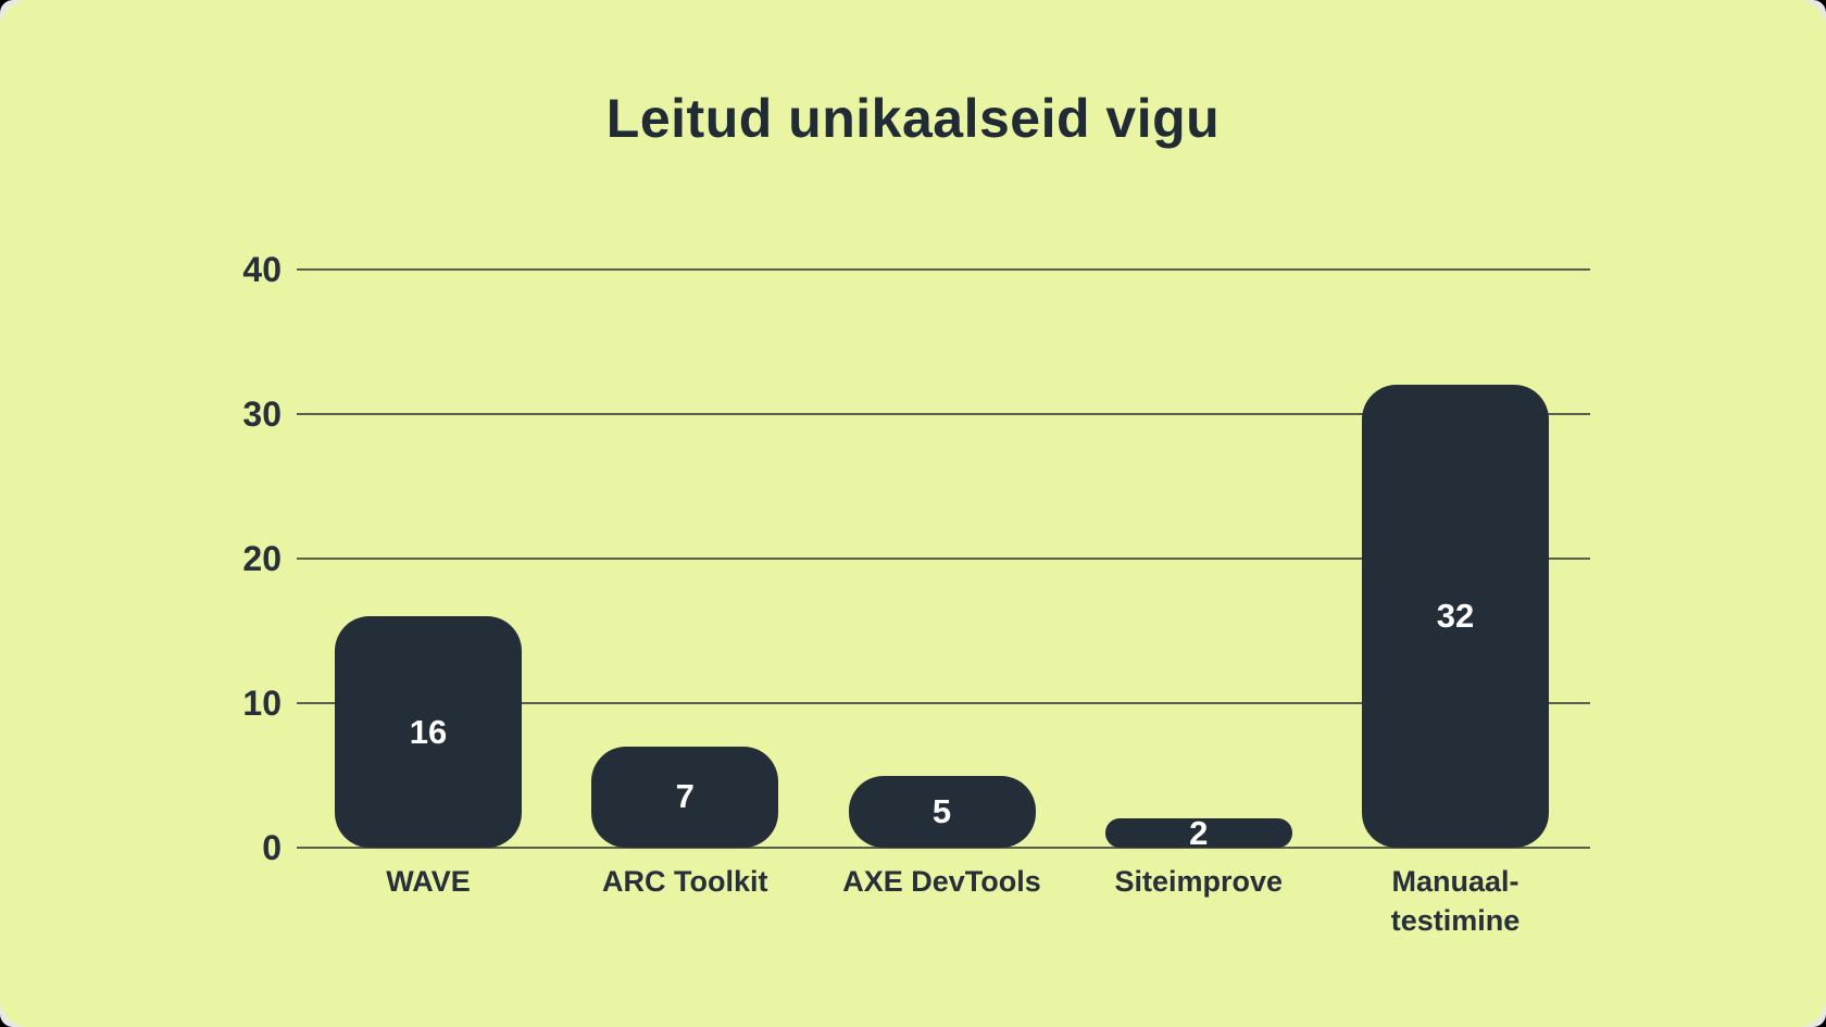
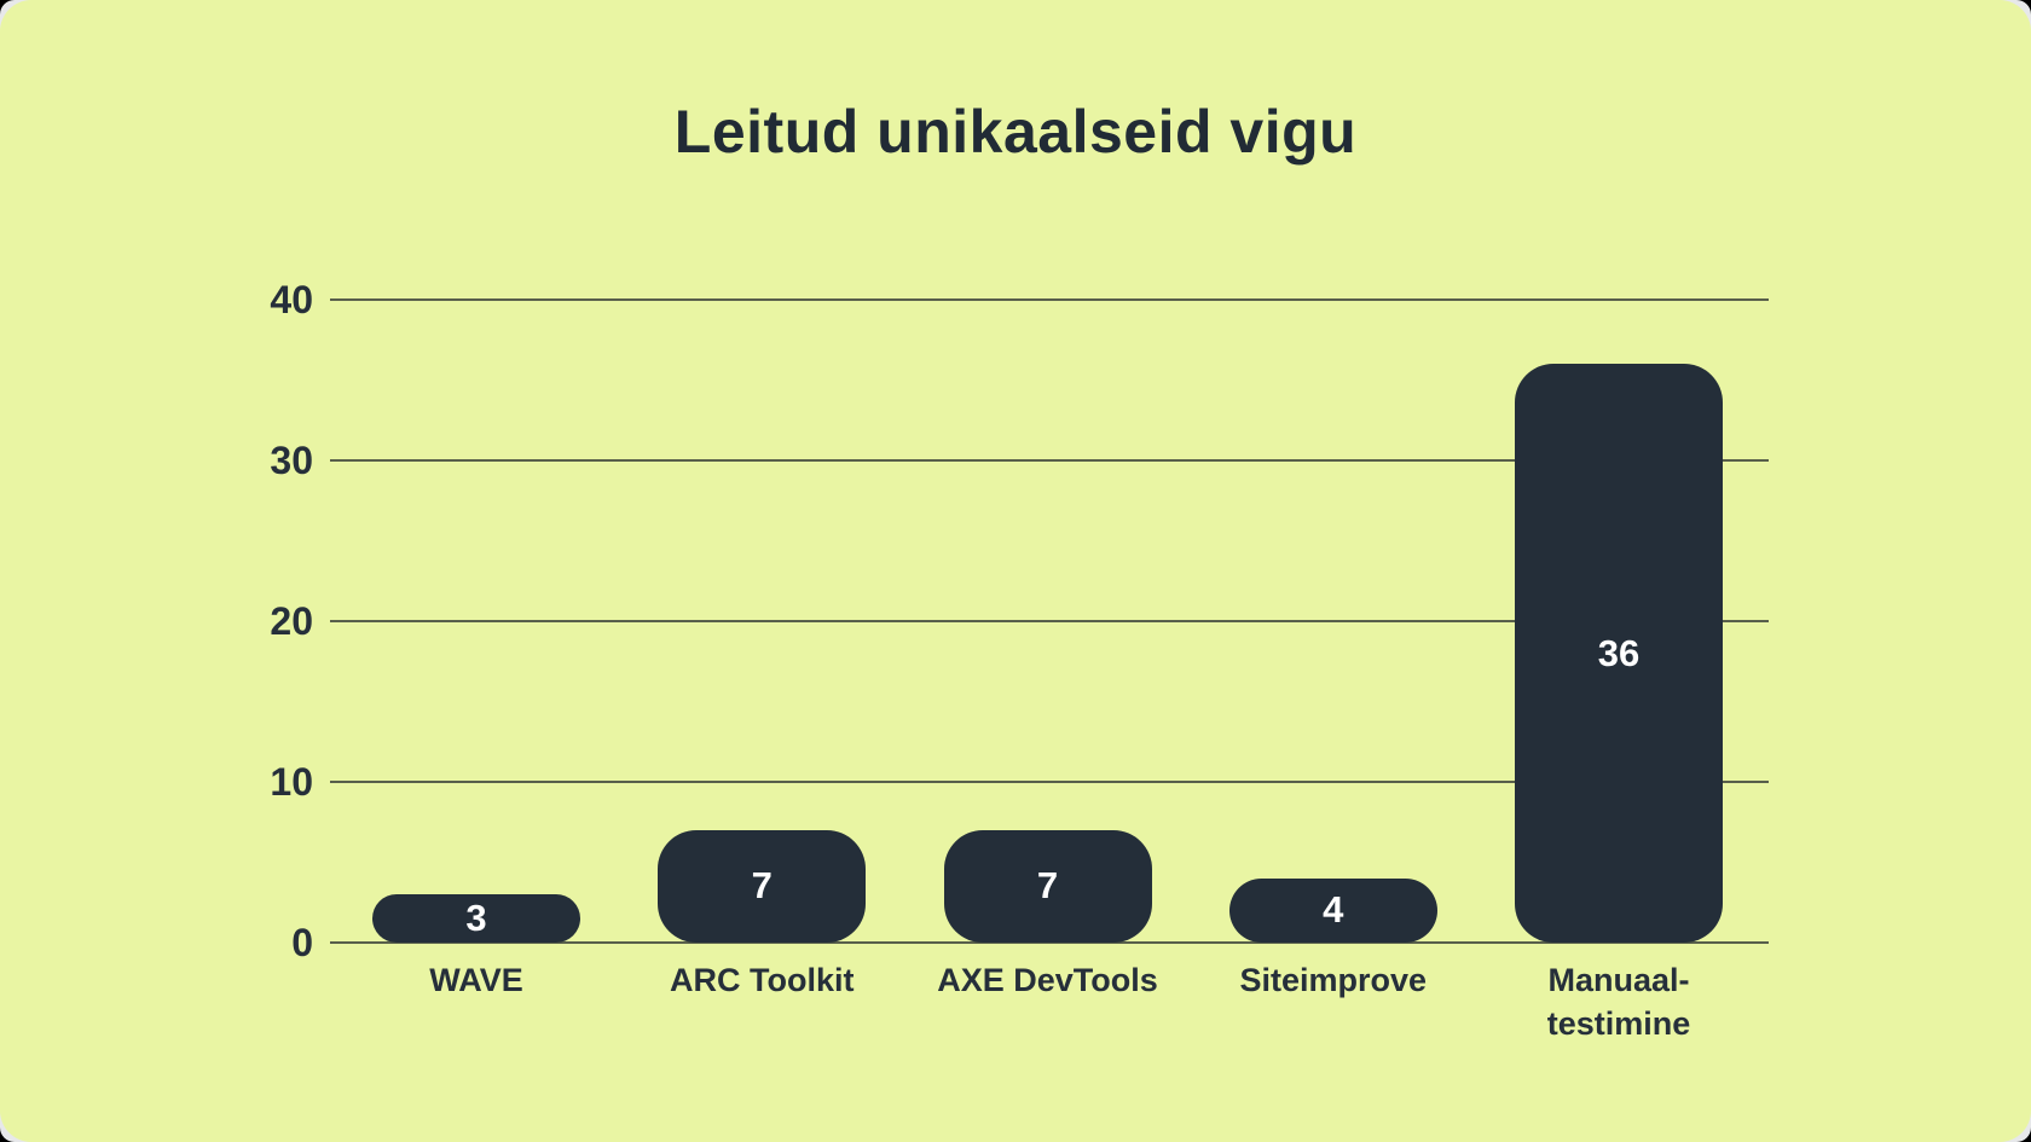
WAVE: 16 -> 3
AXE DevTools: 5 -> 7
Siteimprove: 2 -> 4
Manuaal- testimine: 32 -> 36
